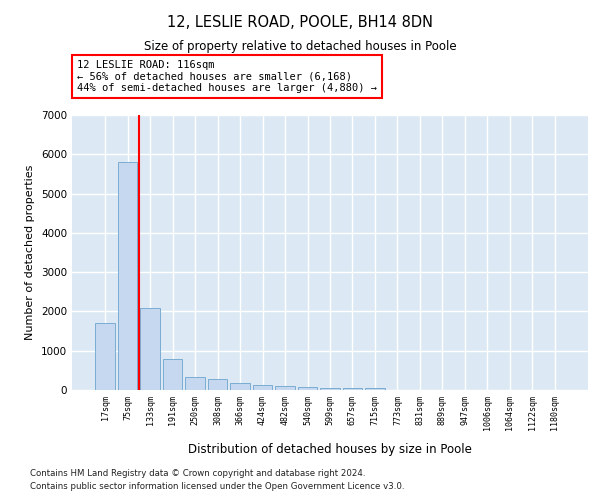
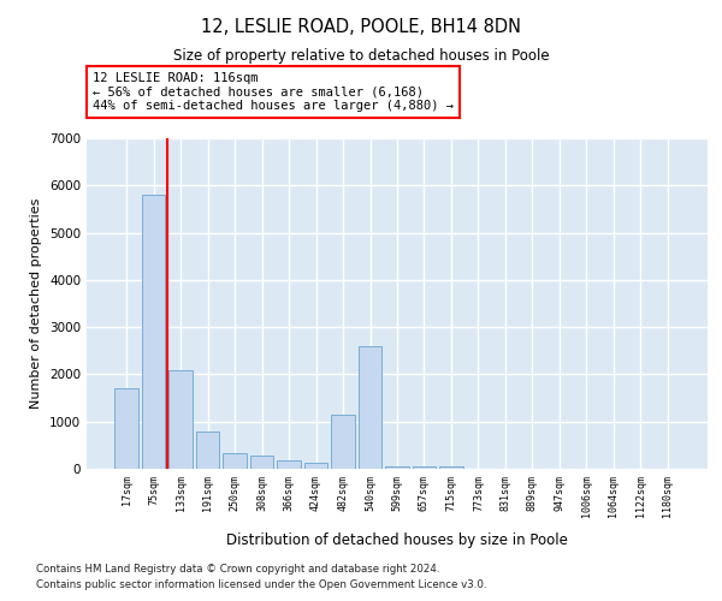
482sqm: 90 -> 1150
540sqm: 70 -> 2600
